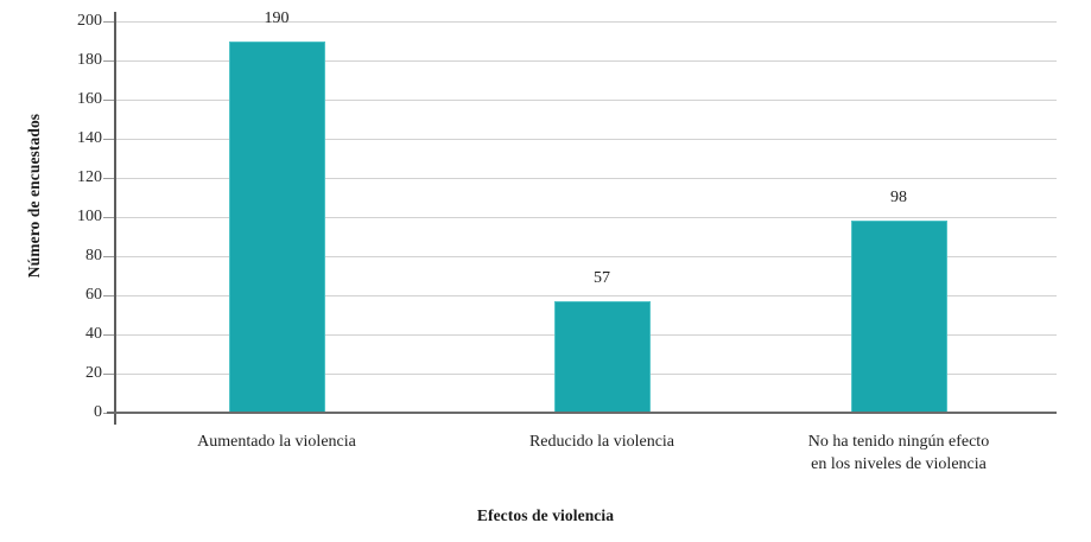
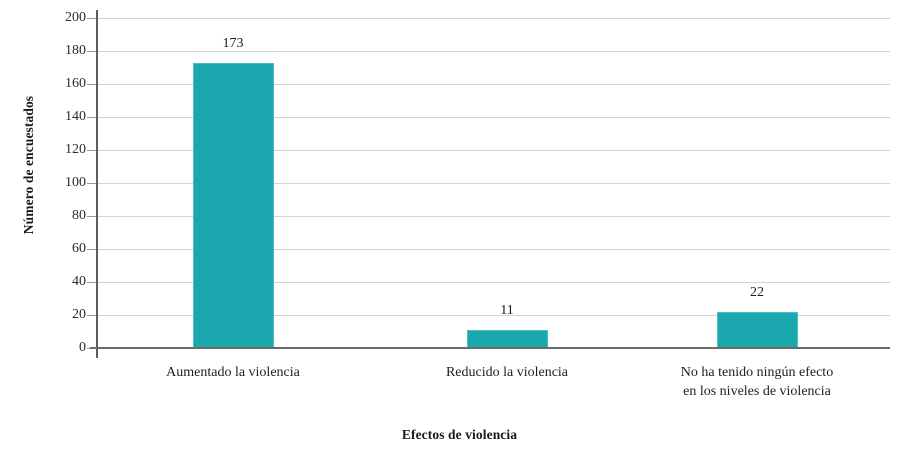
Aumentado la violencia: 190 -> 173
Reducido la violencia: 57 -> 11
No ha tenido ningún efecto en los niveles de violencia: 98 -> 22
